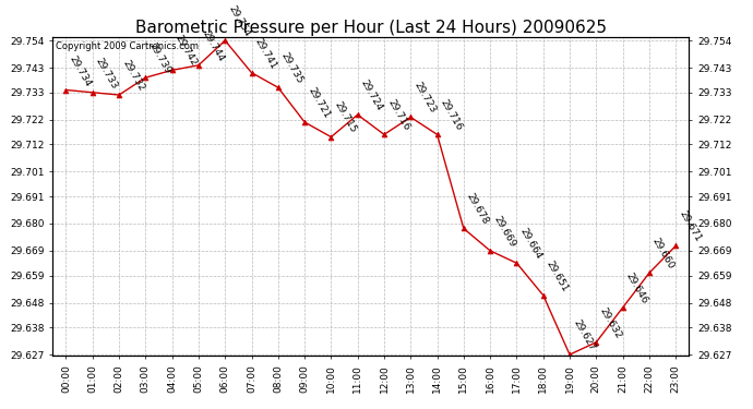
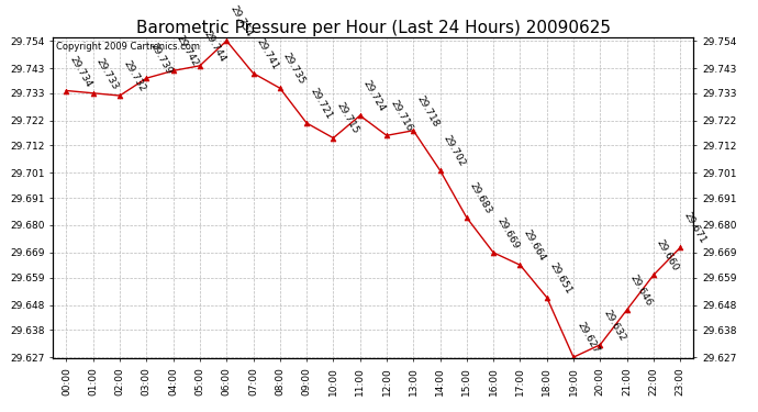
13:00: 29.723 -> 29.718
14:00: 29.716 -> 29.702
15:00: 29.678 -> 29.683
